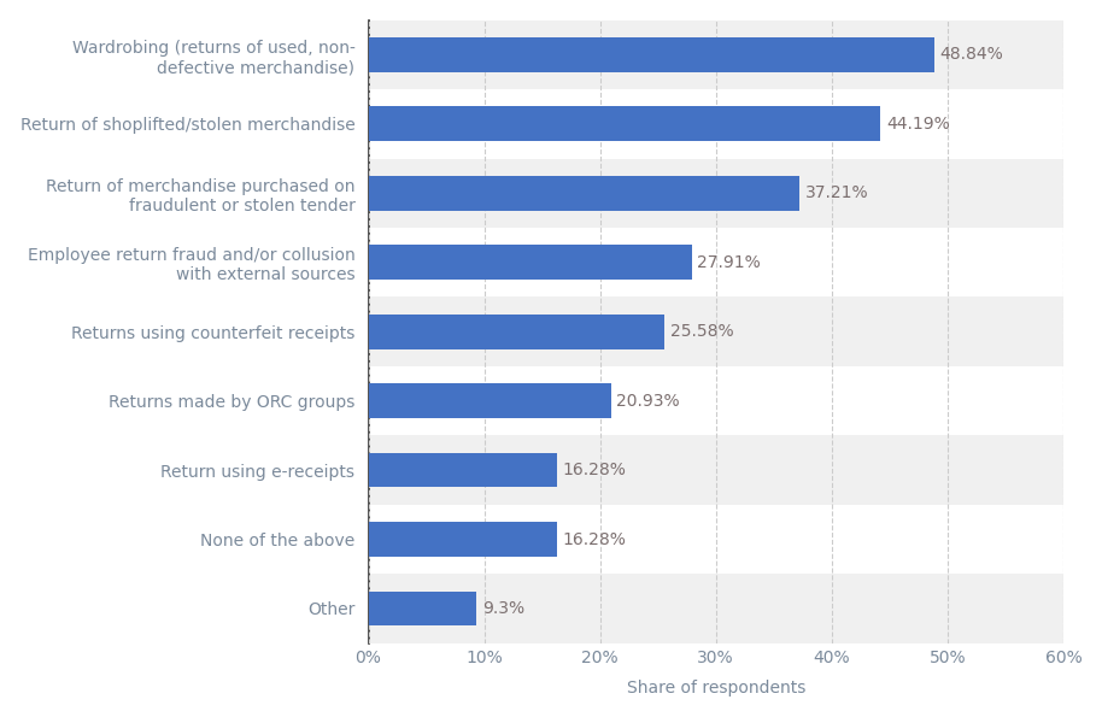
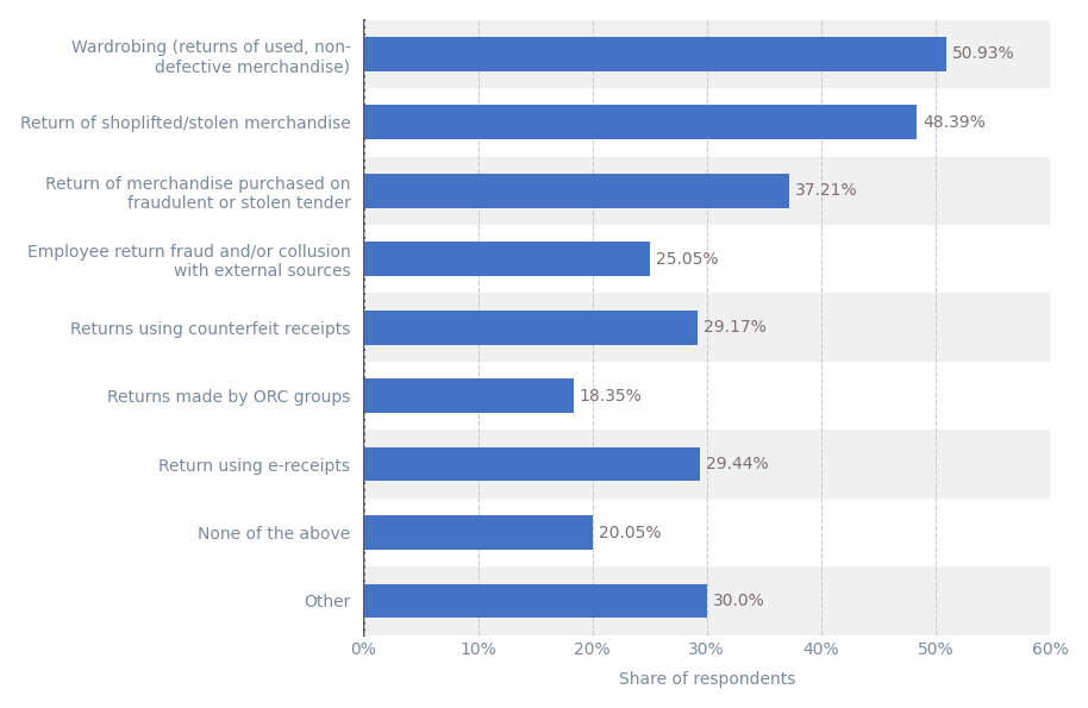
Wardrobing (returns of used, non- defective merchandise): 48.84% -> 50.93%
Return of shoplifted/stolen merchandise: 44.19% -> 48.39%
Employee return fraud and/or collusion with external sources: 27.91% -> 25.05%
Returns using counterfeit receipts: 25.58% -> 29.17%
Returns made by ORC groups: 20.93% -> 18.35%
Return using e-receipts: 16.28% -> 29.44%
None of the above: 16.28% -> 20.05%
Other: 9.3% -> 30.0%
